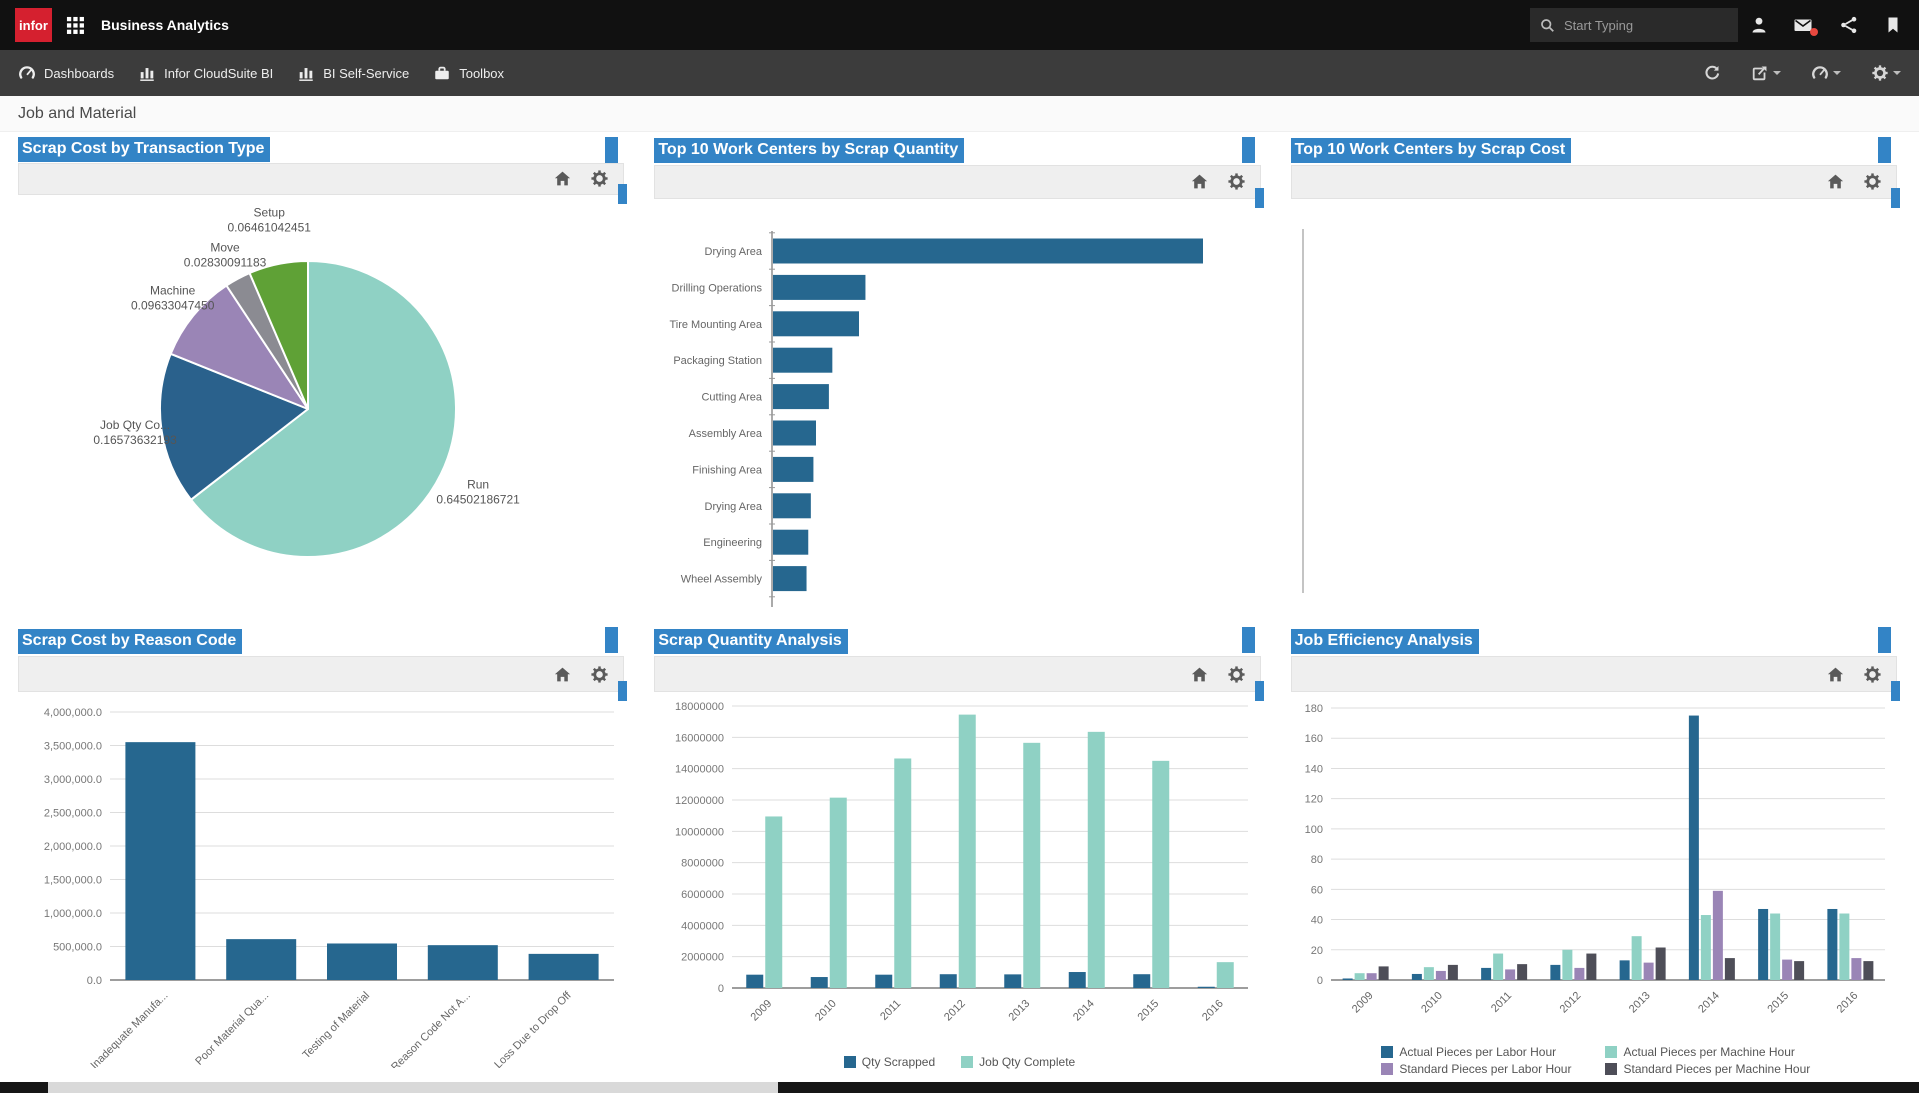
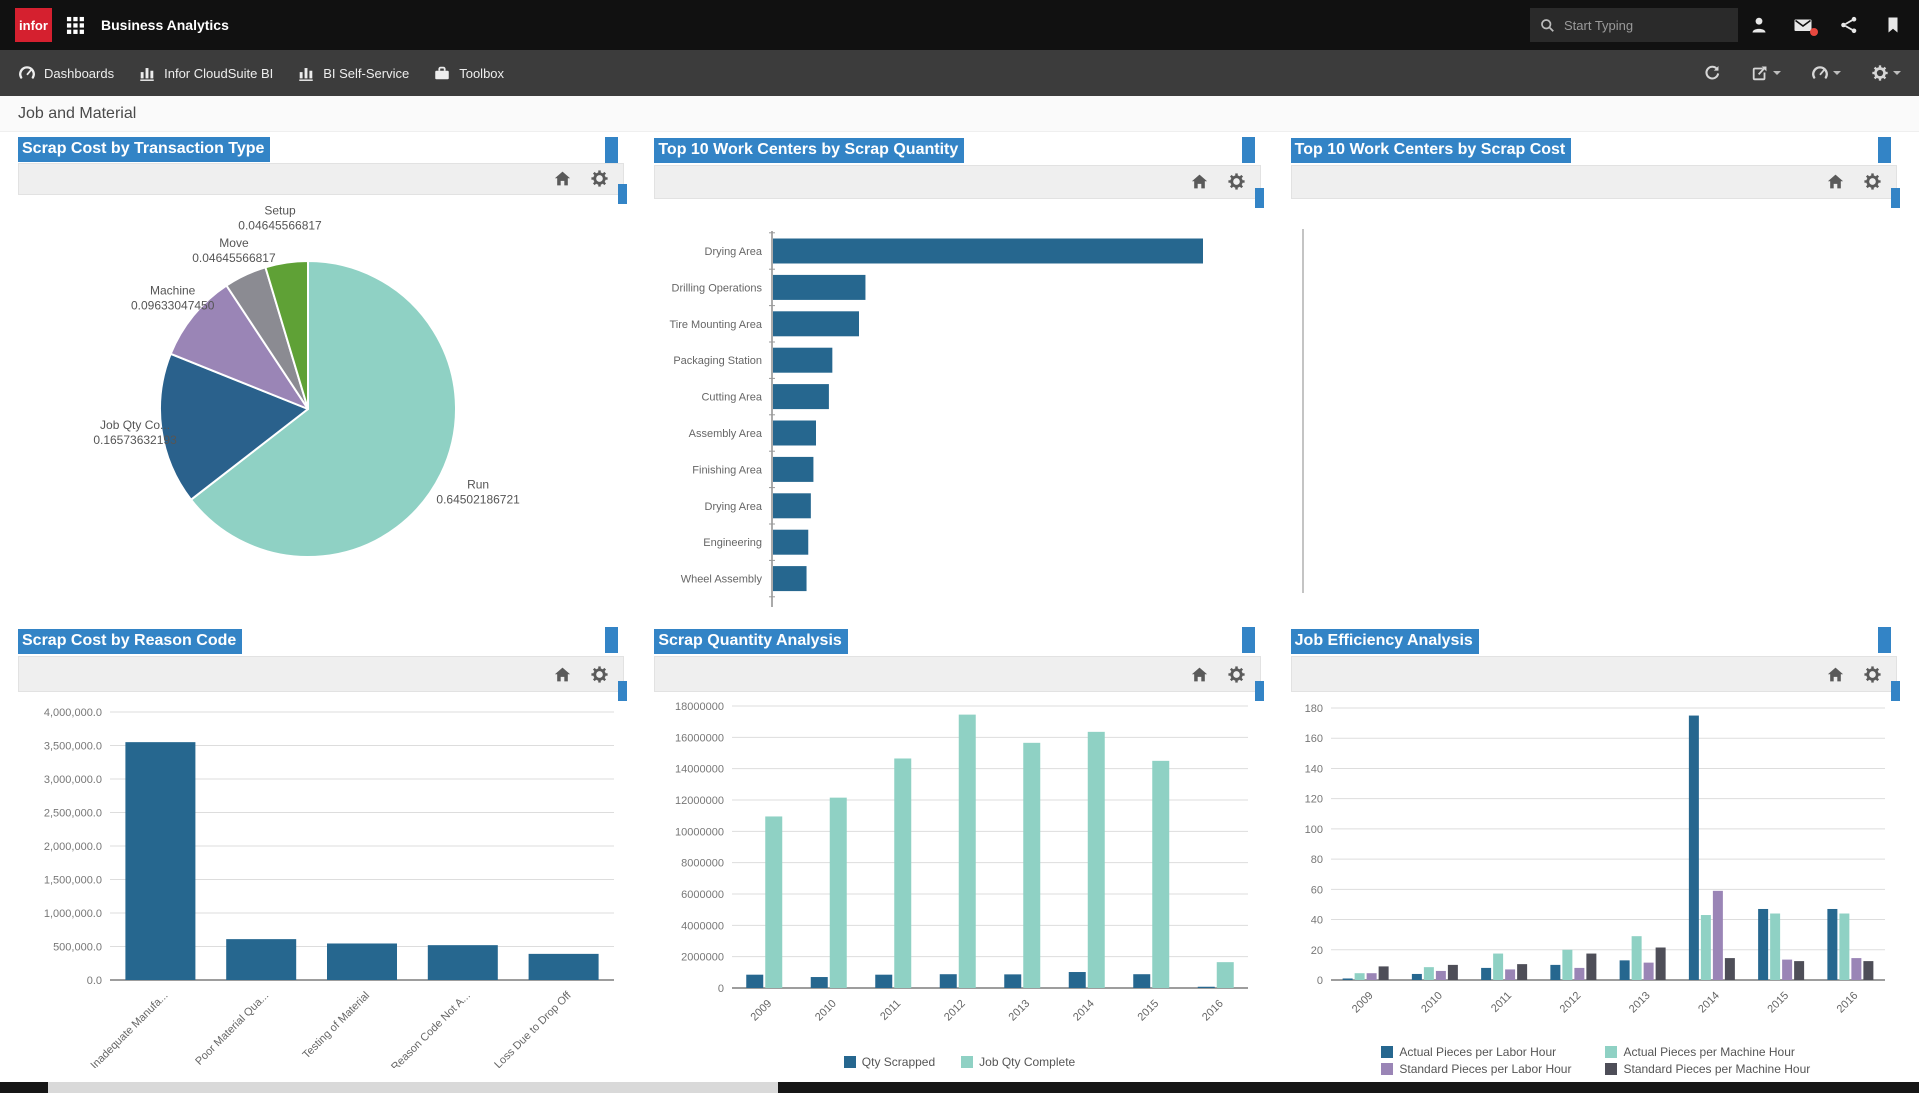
Scrap Cost by Transaction Type/Move: 0.02830091183 -> 0.04645566817
Scrap Cost by Transaction Type/Setup: 0.06461042451 -> 0.04645566817
